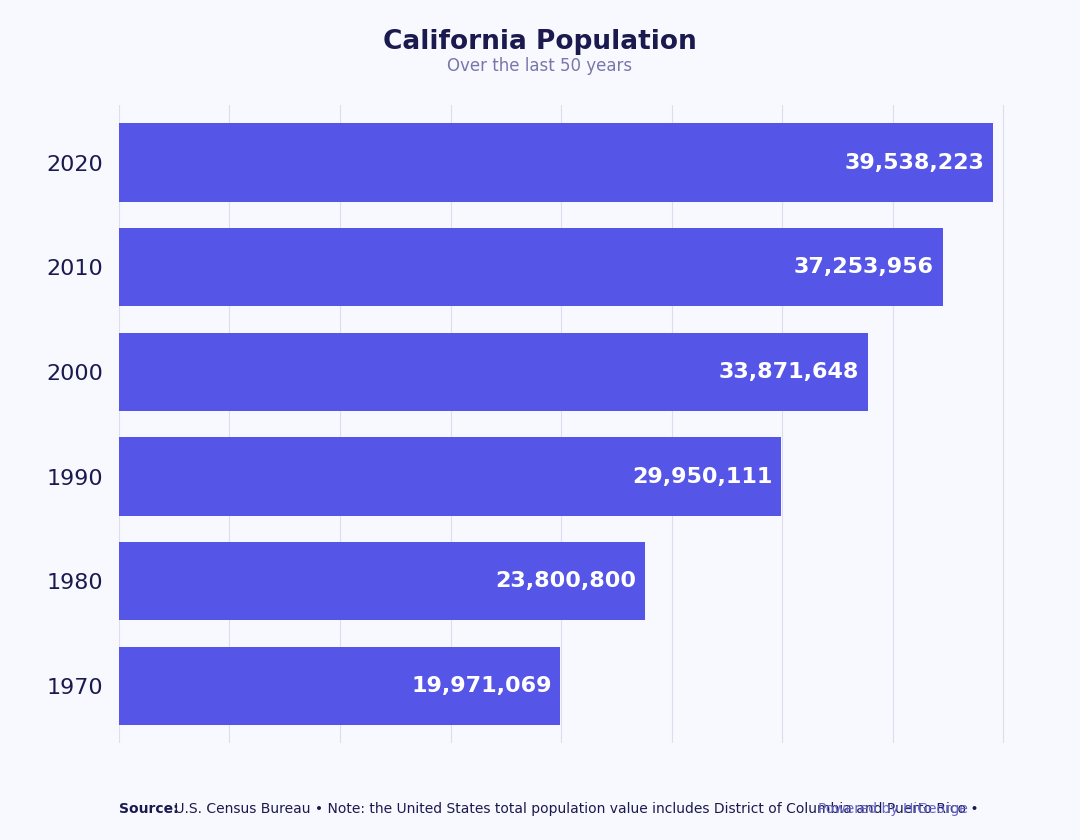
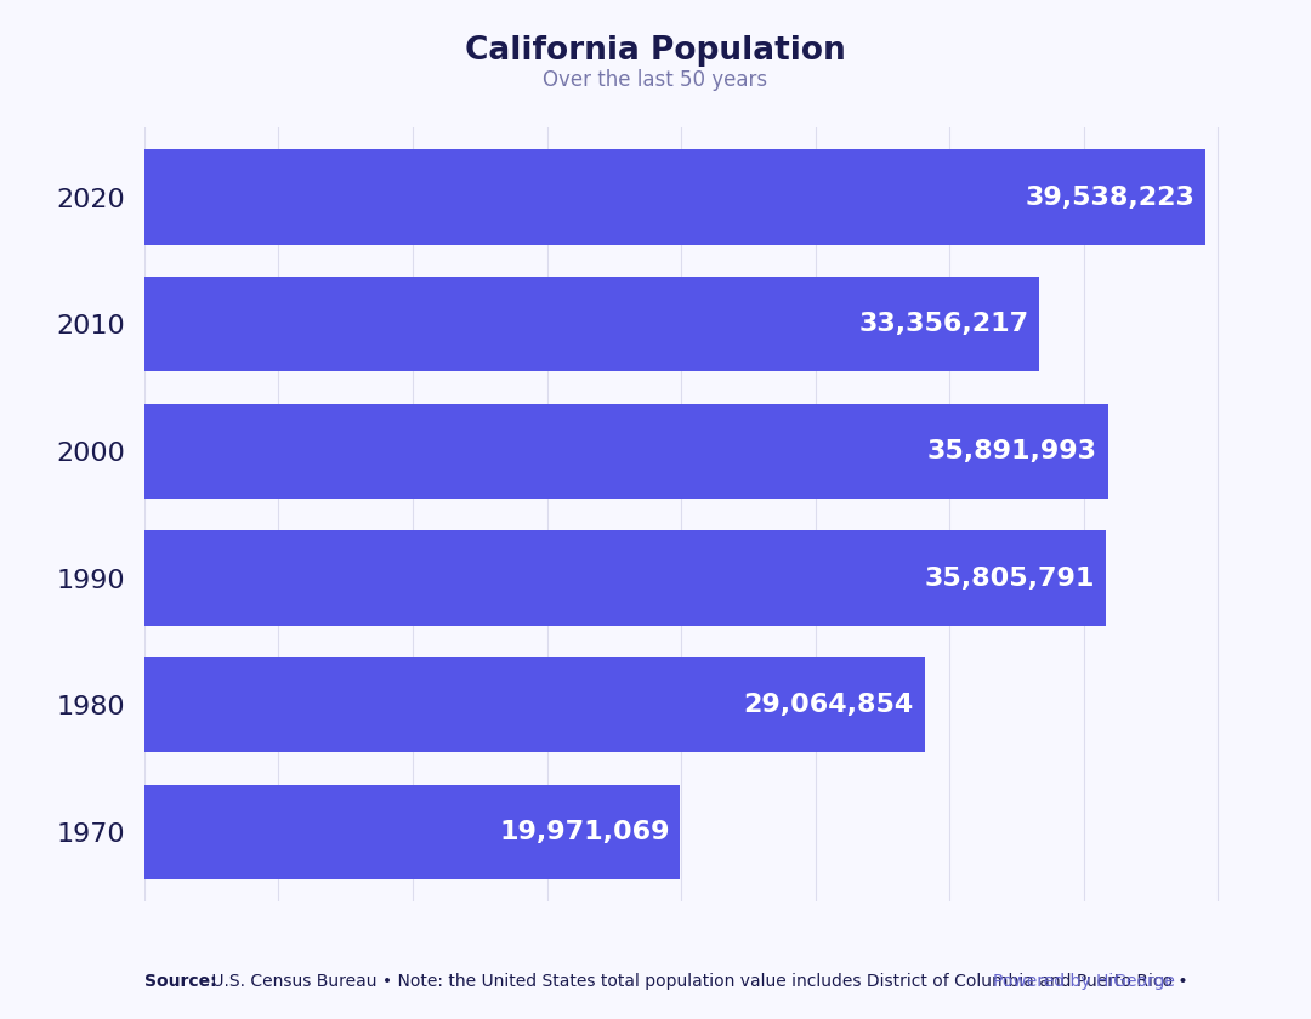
2010: 37,253,956 -> 33,356,217
2000: 33,871,648 -> 35,891,993
1990: 29,950,111 -> 35,805,791
1980: 23,800,800 -> 29,064,854
